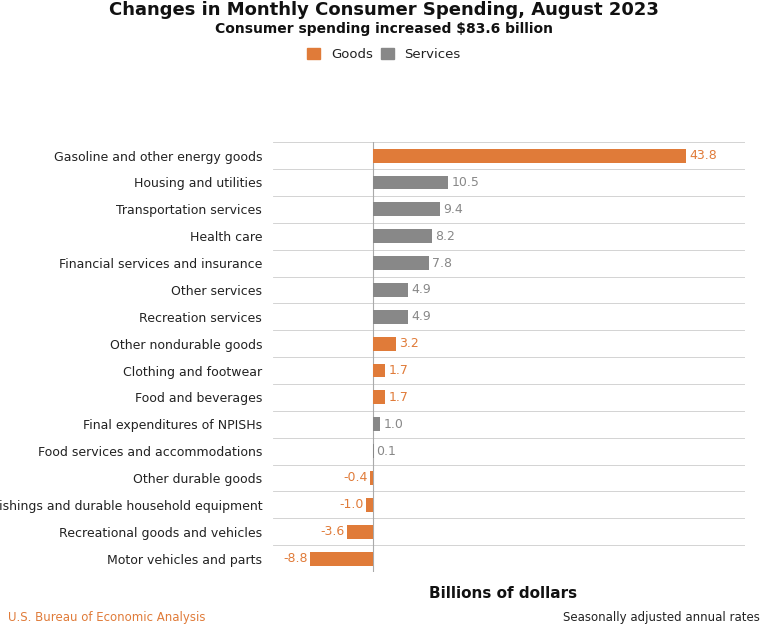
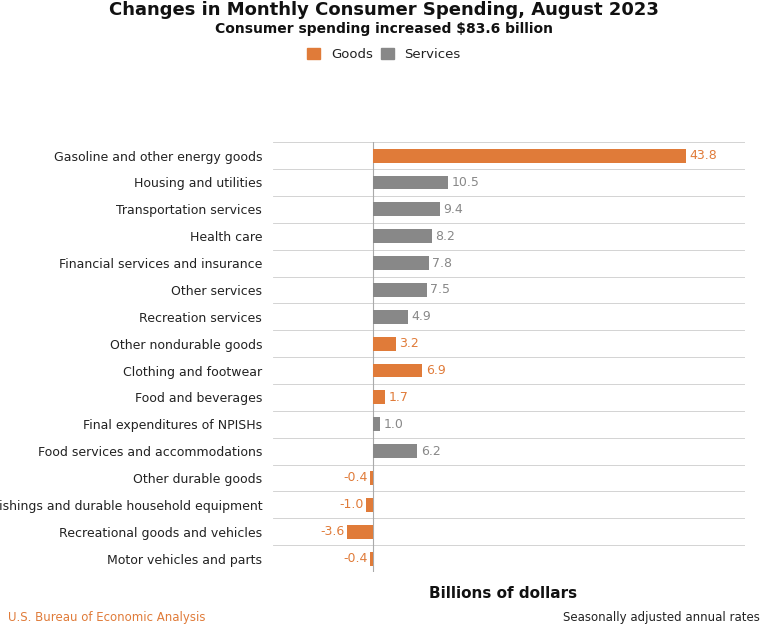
Other services: 4.9 -> 7.5
Clothing and footwear: 1.7 -> 6.9
Food services and accommodations: 0.1 -> 6.2
Motor vehicles and parts: -8.8 -> -0.4
